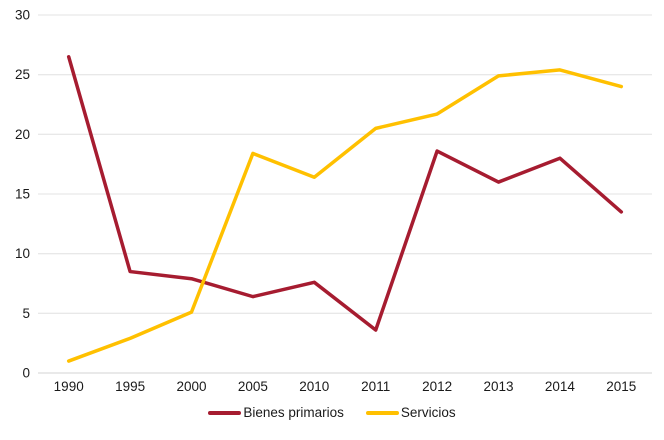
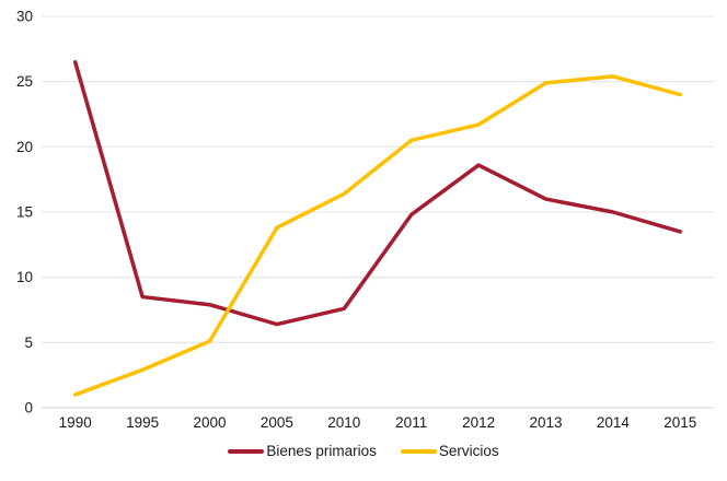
Servicios/2005: 18.4 -> 13.8
Bienes primarios/2011: 3.6 -> 14.8
Bienes primarios/2014: 18.0 -> 15.0
